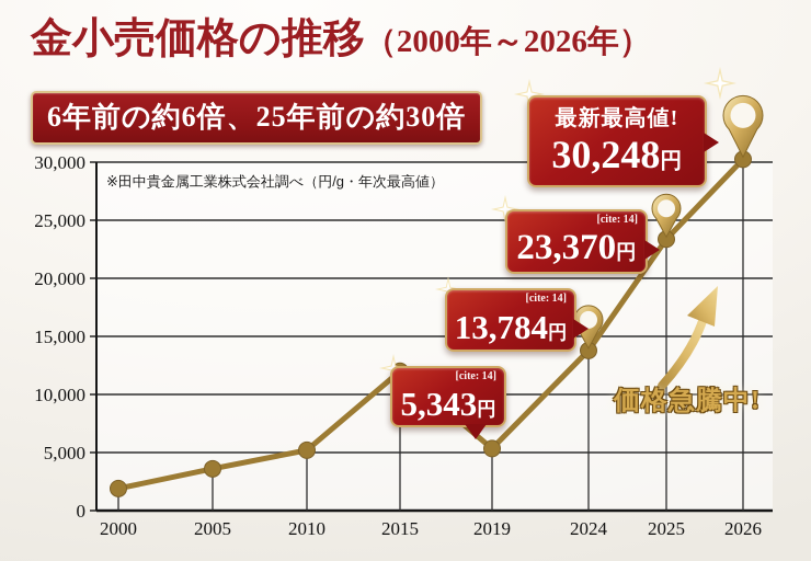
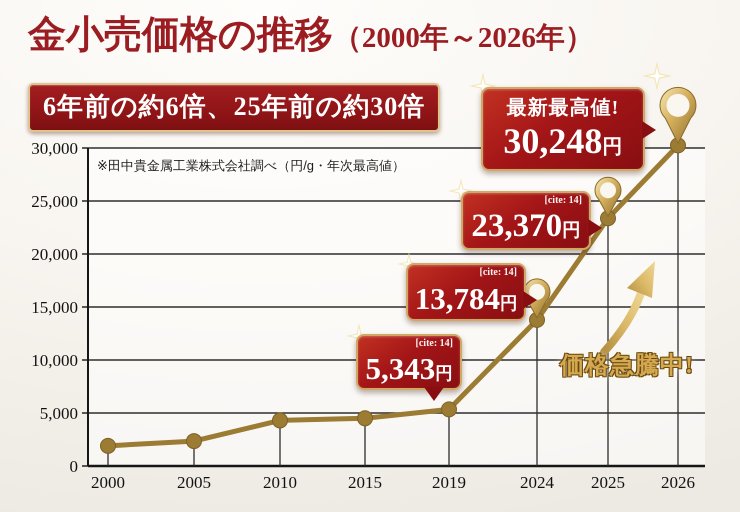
2005: 3600 -> 2400
2010: 5200 -> 4300
2015: 12000 -> 4500
